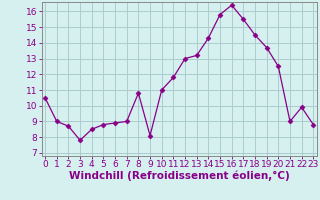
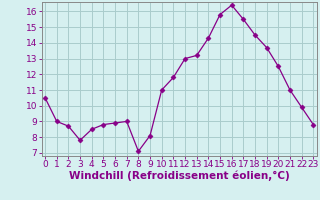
8: 10.8 -> 7.1
21: 9.0 -> 11.0
